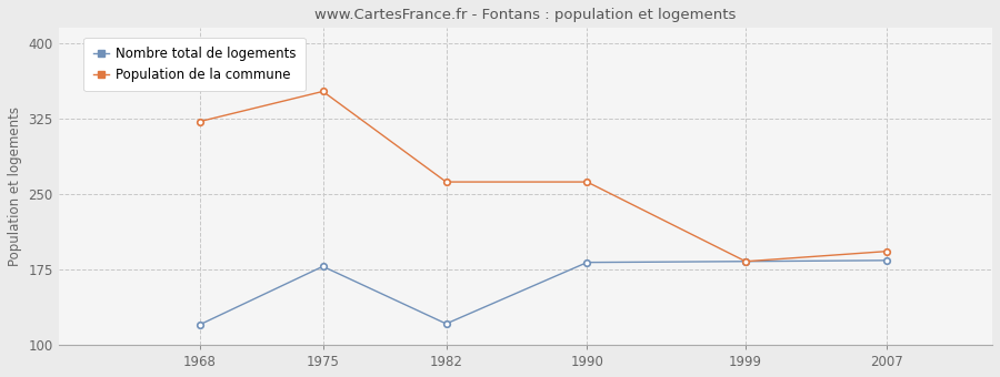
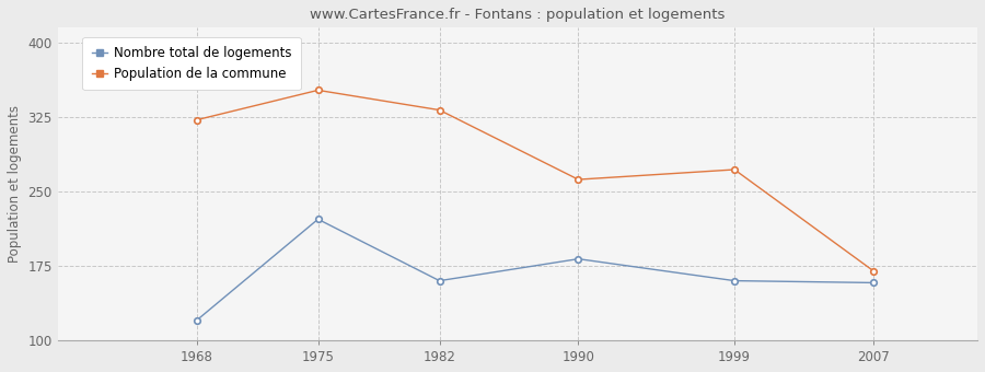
Nombre total de logements/1975: 178 -> 222
Nombre total de logements/1982: 121 -> 160
Population de la commune/1982: 262 -> 332
Nombre total de logements/1999: 183 -> 160
Population de la commune/1999: 183 -> 272
Nombre total de logements/2007: 184 -> 158
Population de la commune/2007: 193 -> 170
